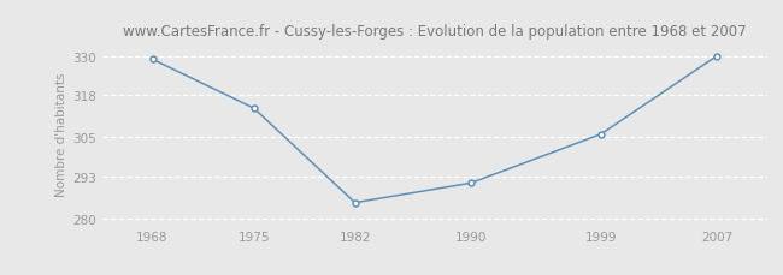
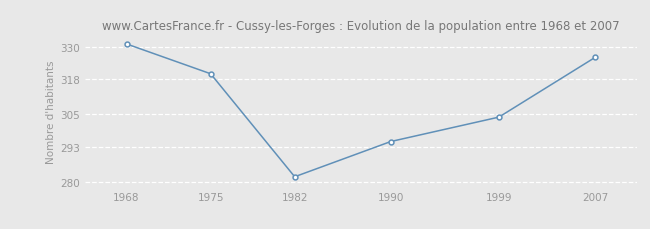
1968: 329 -> 331
1975: 314 -> 320
1982: 285 -> 282
1990: 291 -> 295
1999: 306 -> 304
2007: 330 -> 326
